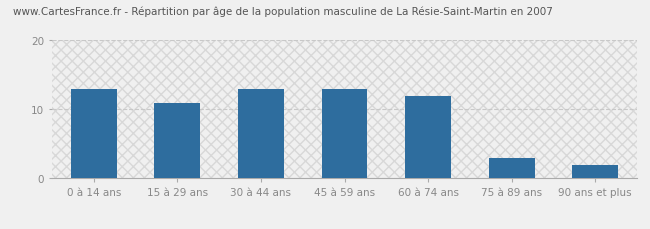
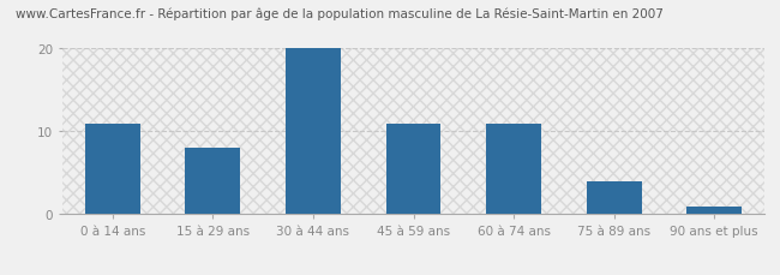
0 à 14 ans: 13 -> 11
15 à 29 ans: 11 -> 8
30 à 44 ans: 13 -> 20
45 à 59 ans: 13 -> 11
60 à 74 ans: 12 -> 11
75 à 89 ans: 3 -> 4
90 ans et plus: 2 -> 1
